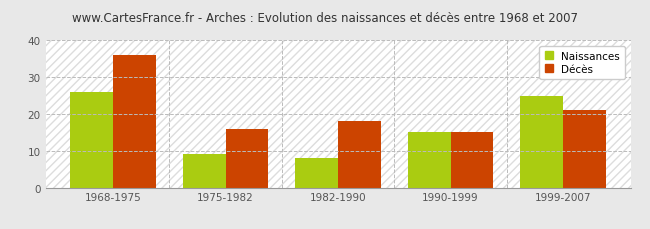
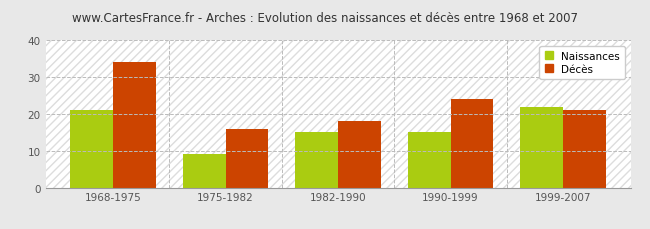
Naissances/1968-1975: 26 -> 21
Décès/1968-1975: 36 -> 34
Naissances/1982-1990: 8 -> 15
Décès/1990-1999: 15 -> 24
Naissances/1999-2007: 25 -> 22
